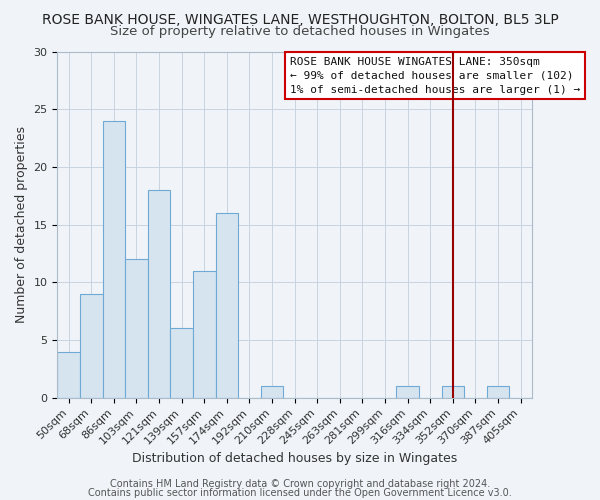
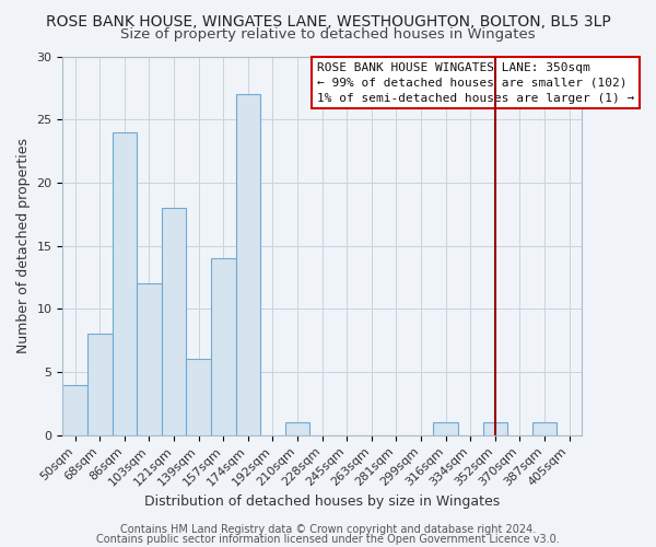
68sqm: 9 -> 8
157sqm: 11 -> 14
174sqm: 16 -> 27
